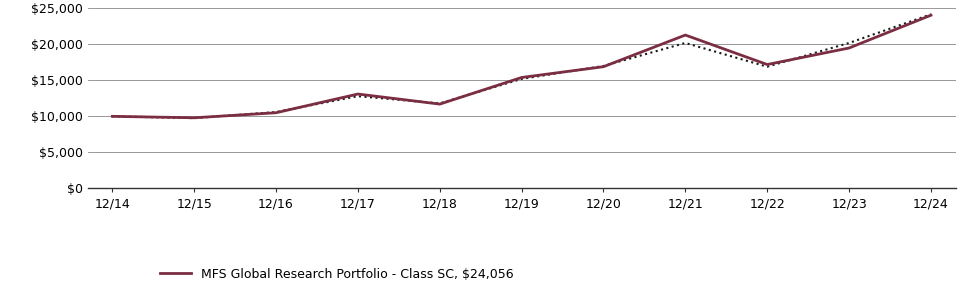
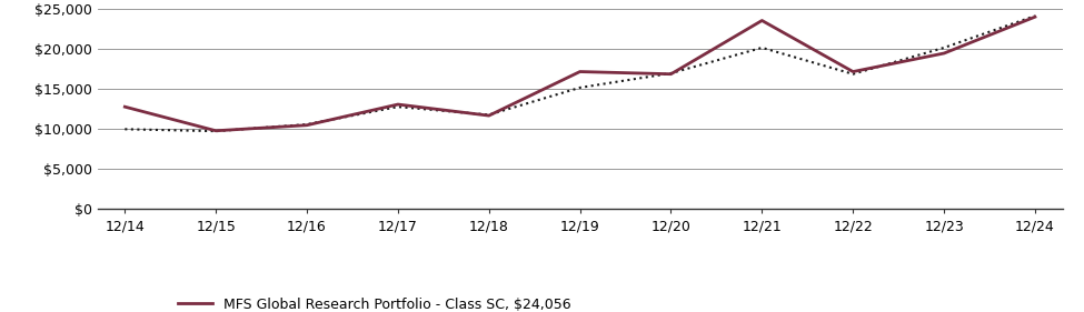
MFS Global Research Portfolio - Class SC, $24,056/12/14: $10,000 -> $12,800
MFS Global Research Portfolio - Class SC, $24,056/12/19: $15,400 -> $17,200
MFS Global Research Portfolio - Class SC, $24,056/12/21: $21,300 -> $23,600
